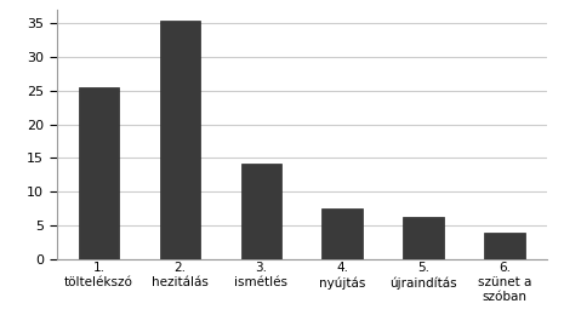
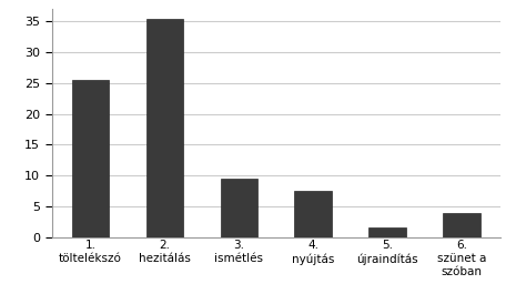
3. ismétlés: 14.2 -> 9.5
5. újraindítás: 6.2 -> 1.5
